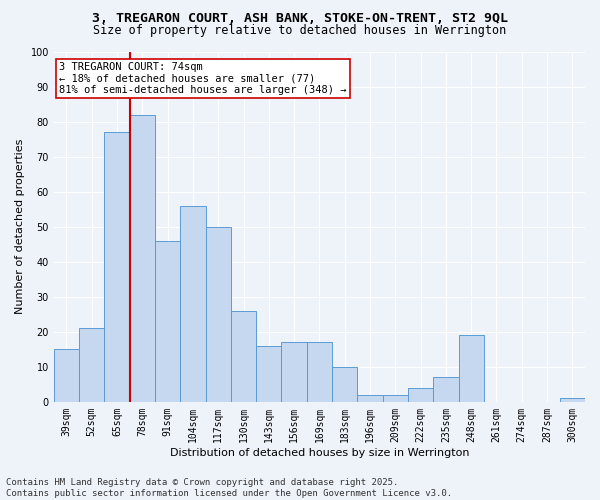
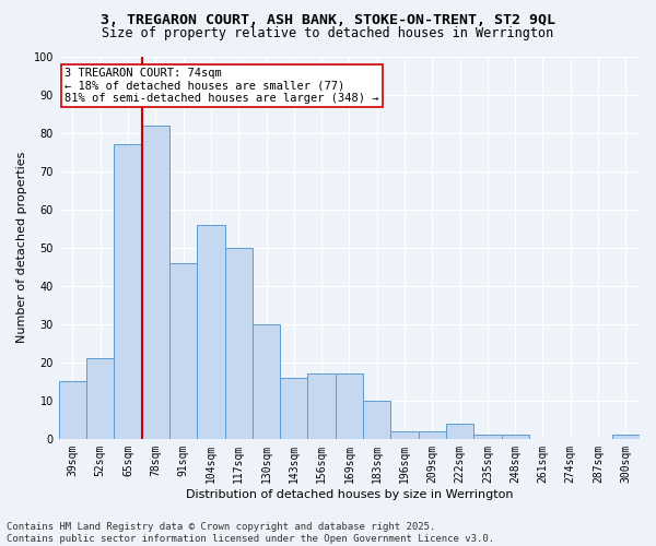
130sqm: 26 -> 30
235sqm: 7 -> 1
248sqm: 19 -> 1
